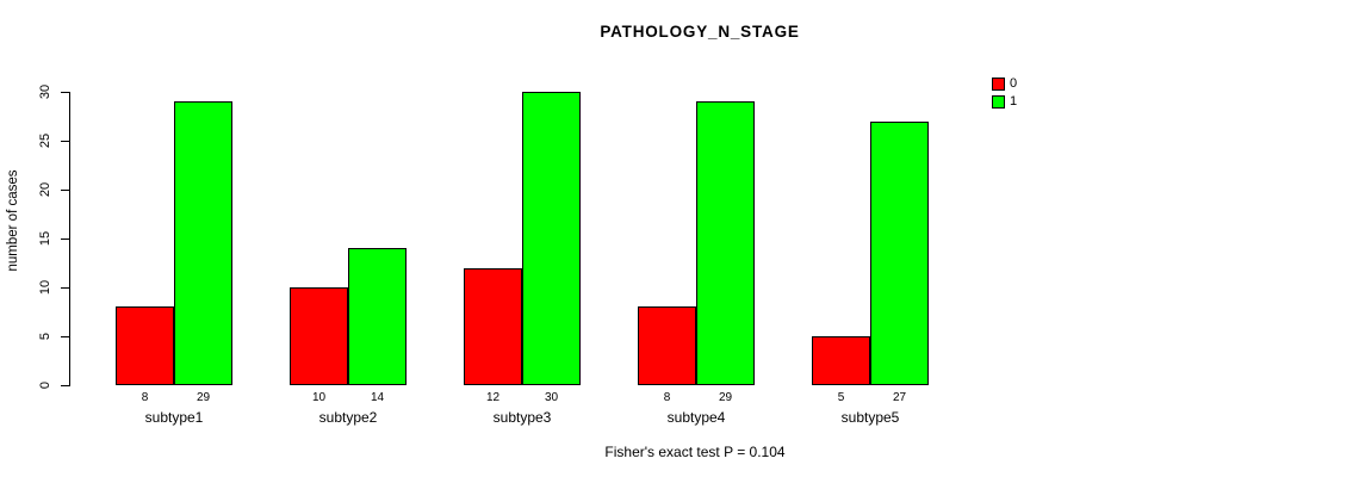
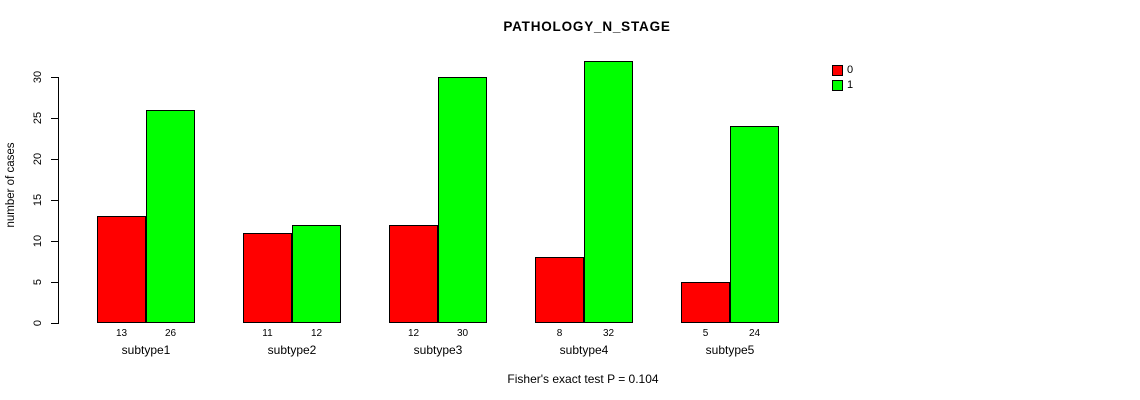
0/subtype1: 8 -> 13
1/subtype1: 29 -> 26
0/subtype2: 10 -> 11
1/subtype2: 14 -> 12
1/subtype4: 29 -> 32
1/subtype5: 27 -> 24
